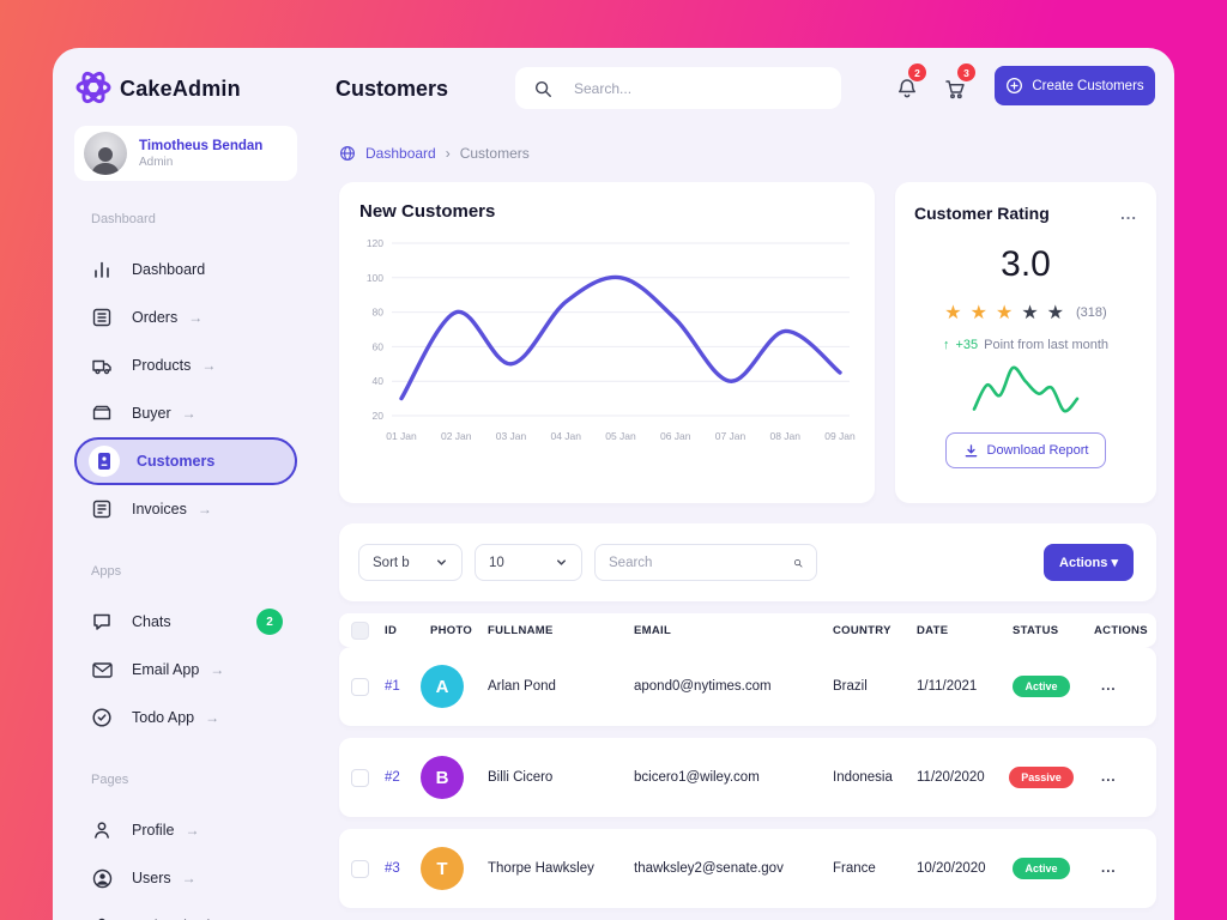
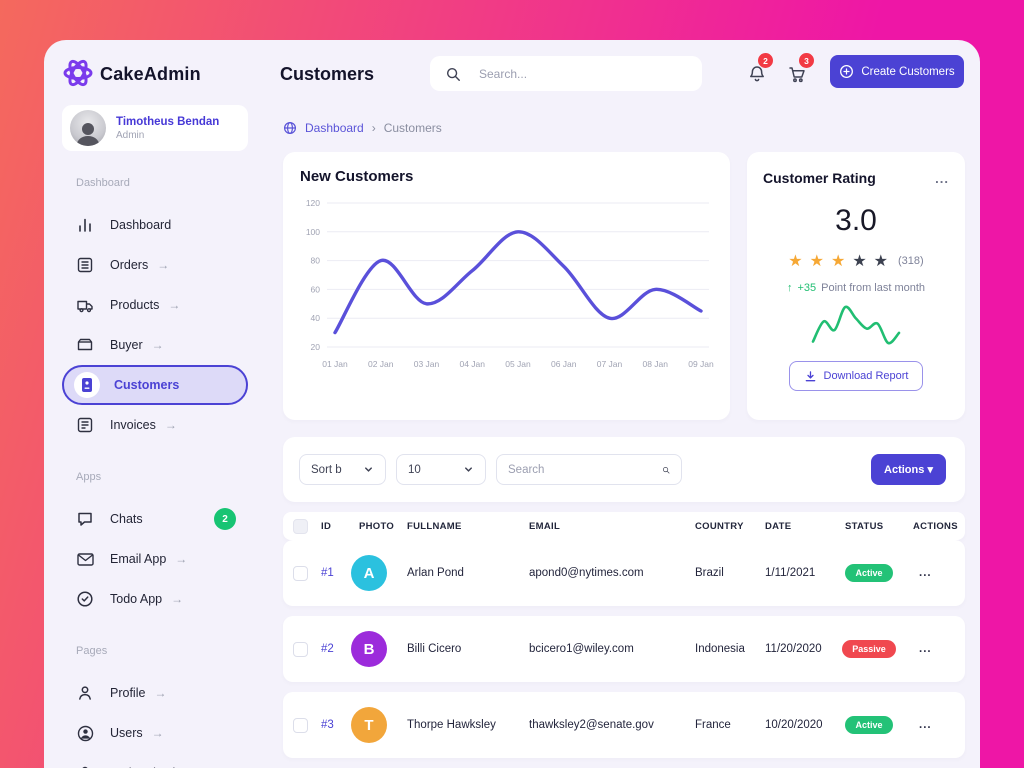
04 Jan: 86 -> 73
08 Jan: 69 -> 60
